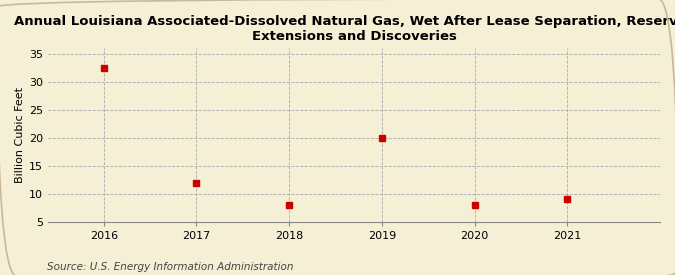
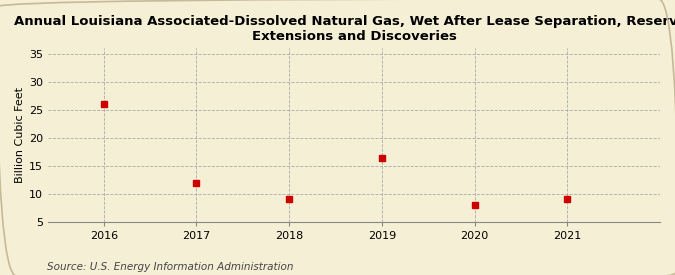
2016: 32.5 -> 26.0
2018: 8.0 -> 9.0
2019: 20.0 -> 16.4
